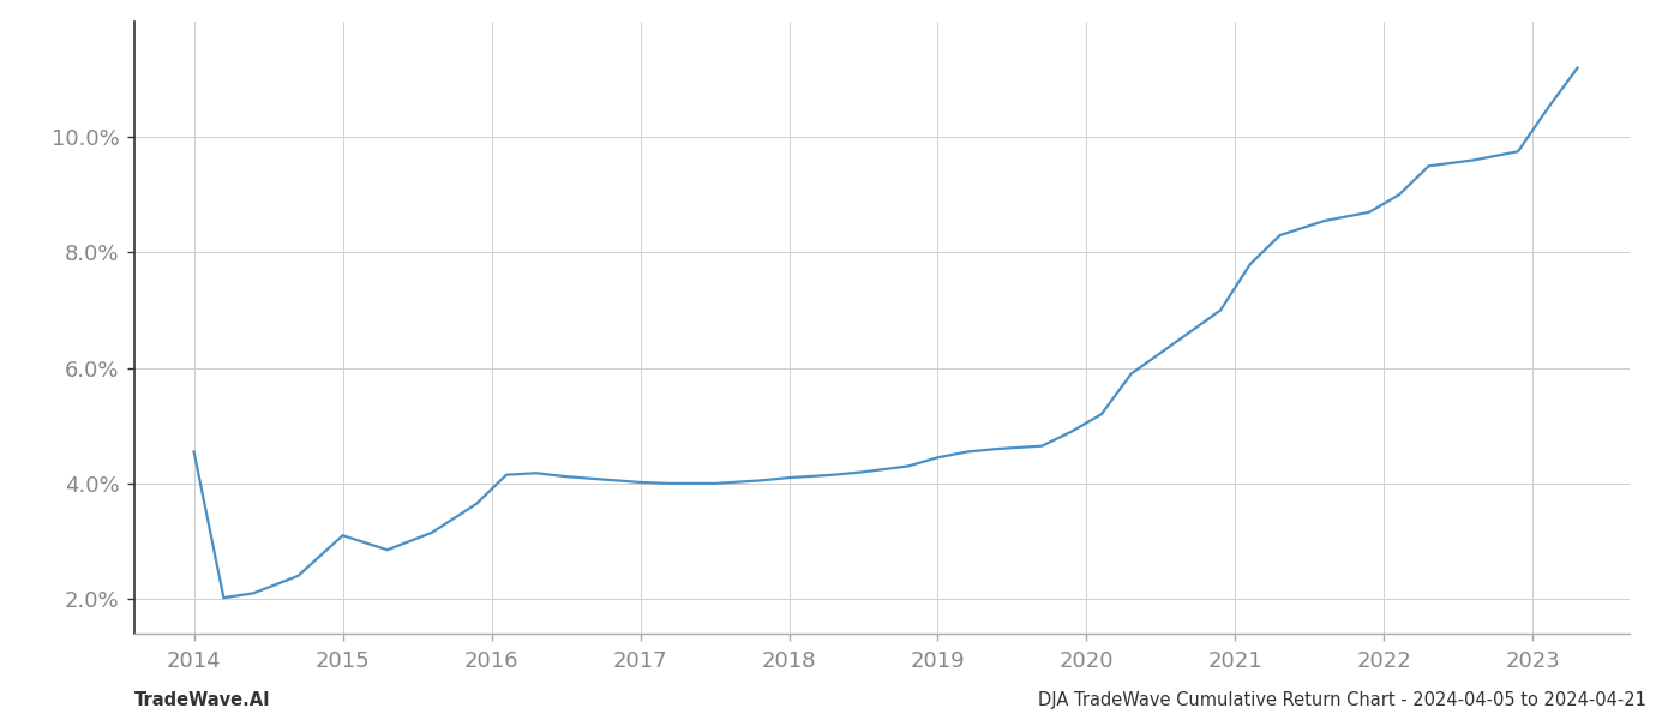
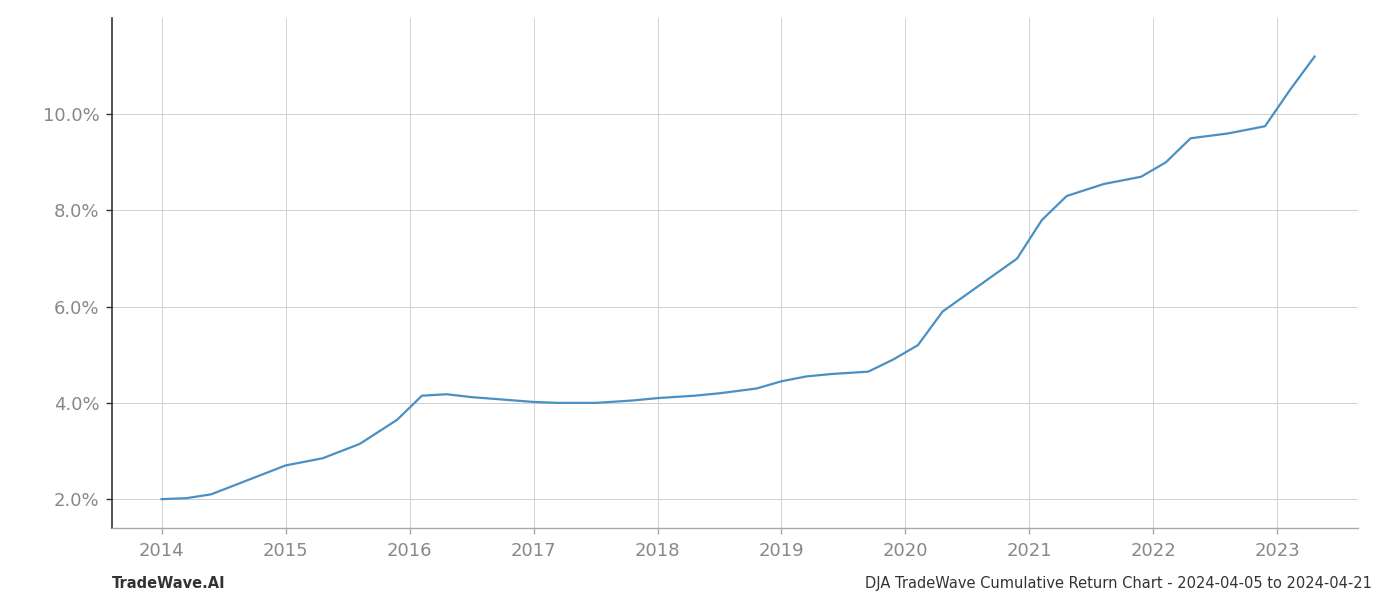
2014: 4.55% -> 2.00%
2015: 3.10% -> 2.70%
